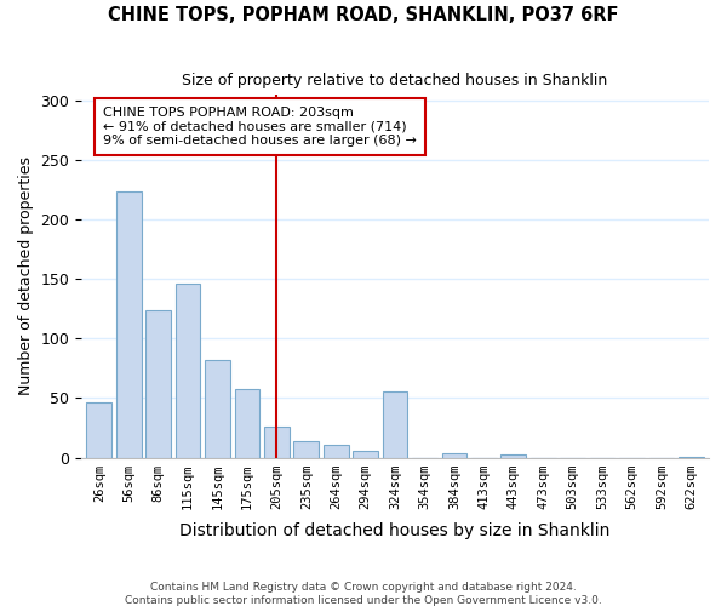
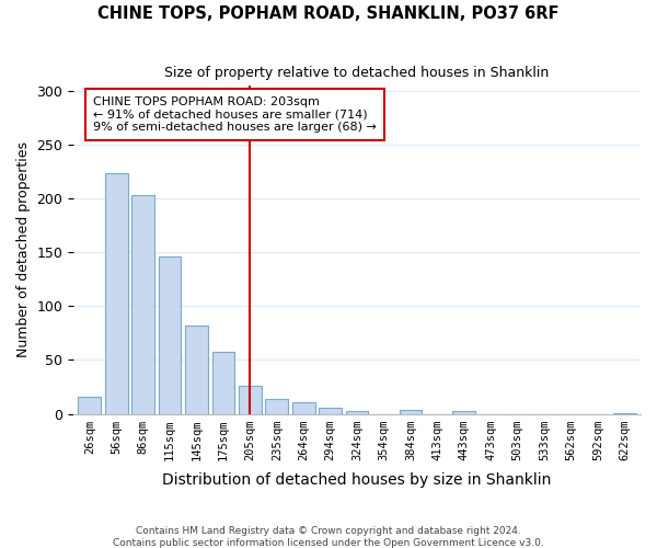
26sqm: 46 -> 16
86sqm: 124 -> 203
324sqm: 56 -> 3
